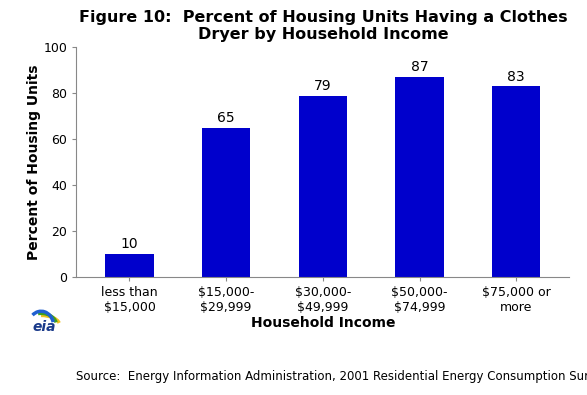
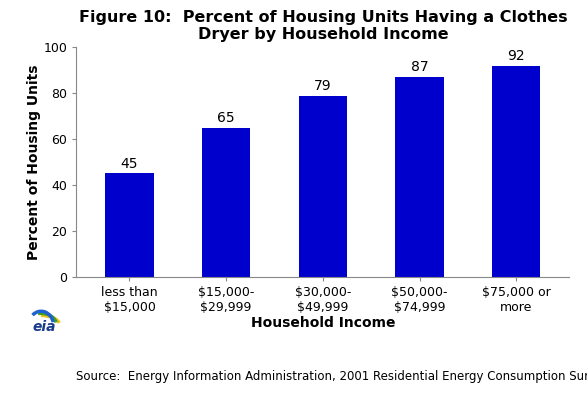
less than $15,000: 10 -> 45
$75,000 or more: 83 -> 92
